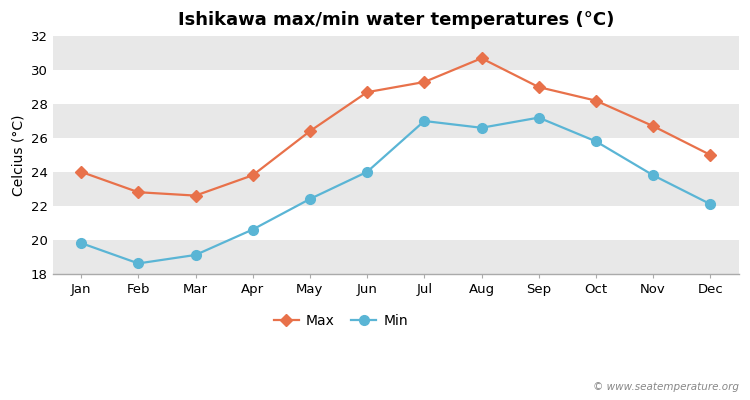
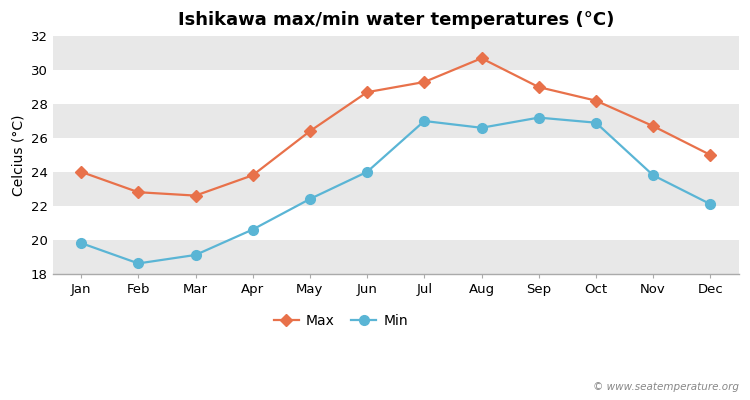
Min/Oct: 25.8 -> 26.9
